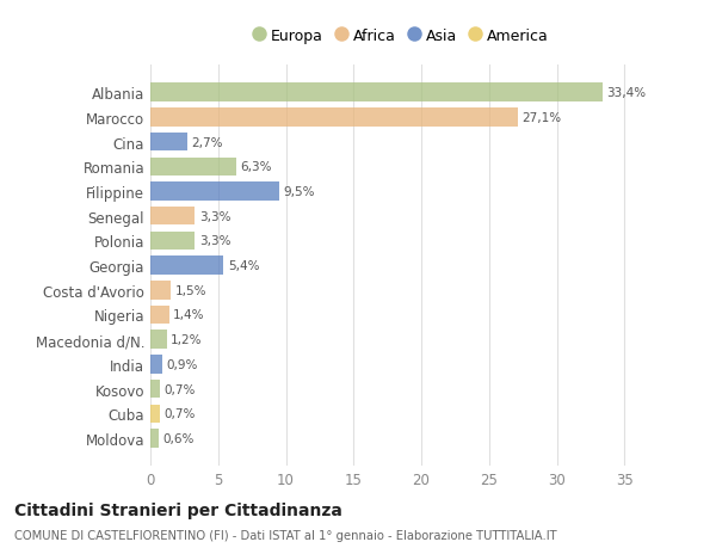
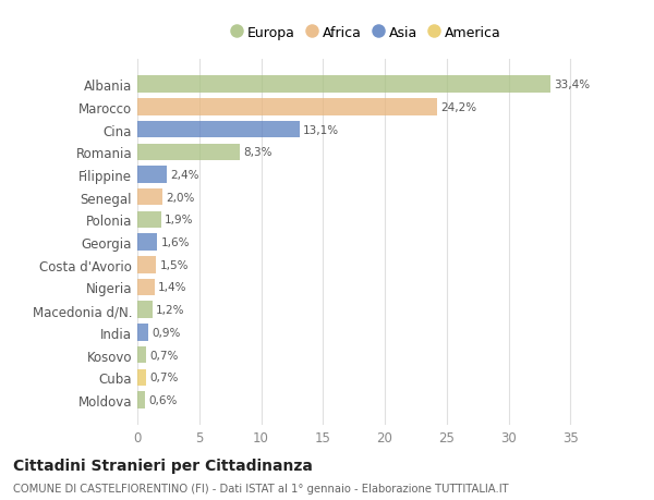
Marocco: 27,1% -> 24,2%
Cina: 2,7% -> 13,1%
Romania: 6,3% -> 8,3%
Filippine: 9,5% -> 2,4%
Senegal: 3,3% -> 2,0%
Polonia: 3,3% -> 1,9%
Georgia: 5,4% -> 1,6%
